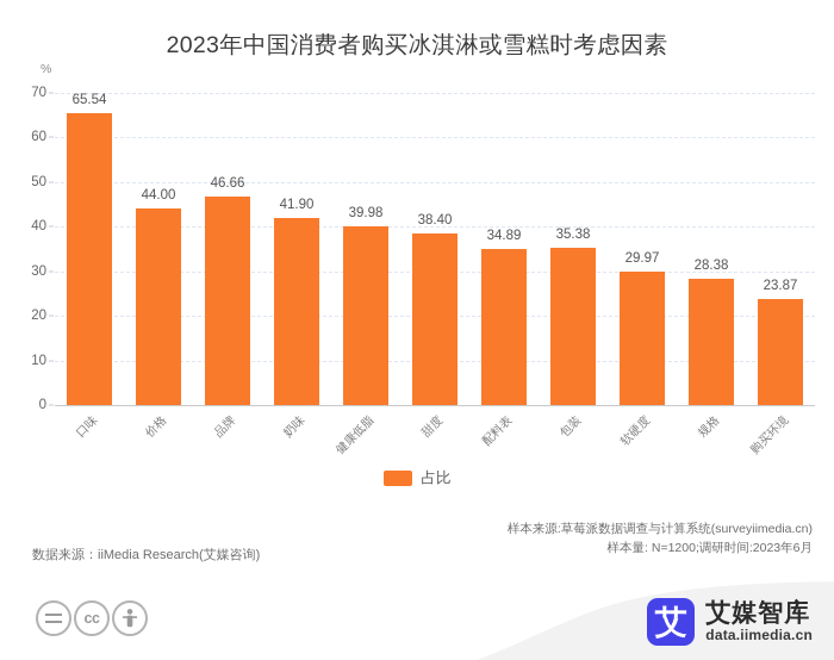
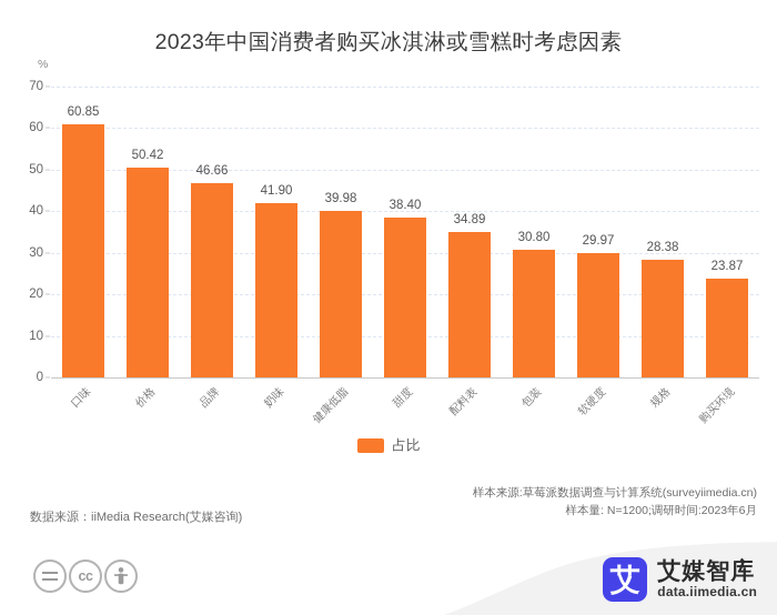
口味: 65.54 -> 60.85
价格: 44.00 -> 50.42
包装: 35.38 -> 30.80
